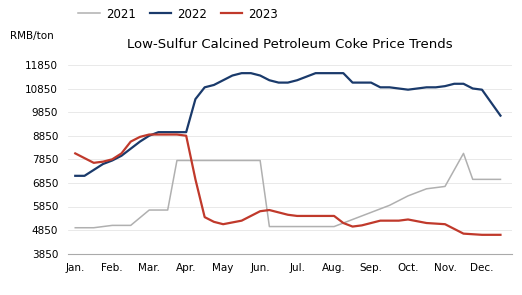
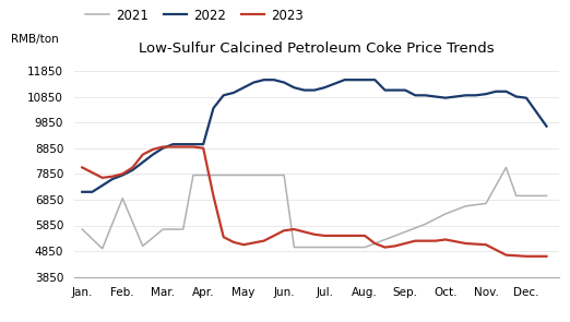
2021/Jan.: 4950 -> 5700
2021/Feb.: 5050 -> 6900
